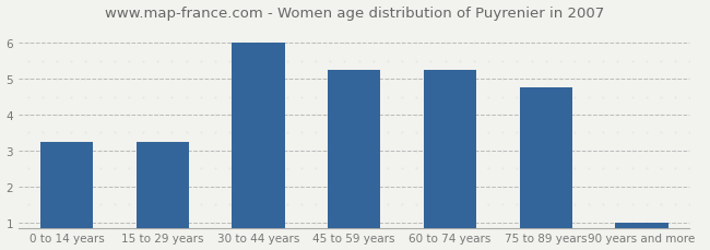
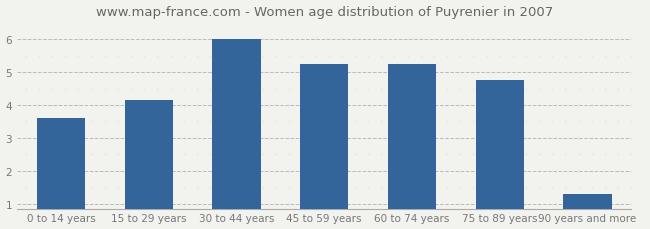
0 to 14 years: 3.25 -> 3.60
15 to 29 years: 3.25 -> 4.15
90 years and more: 1.00 -> 1.30
